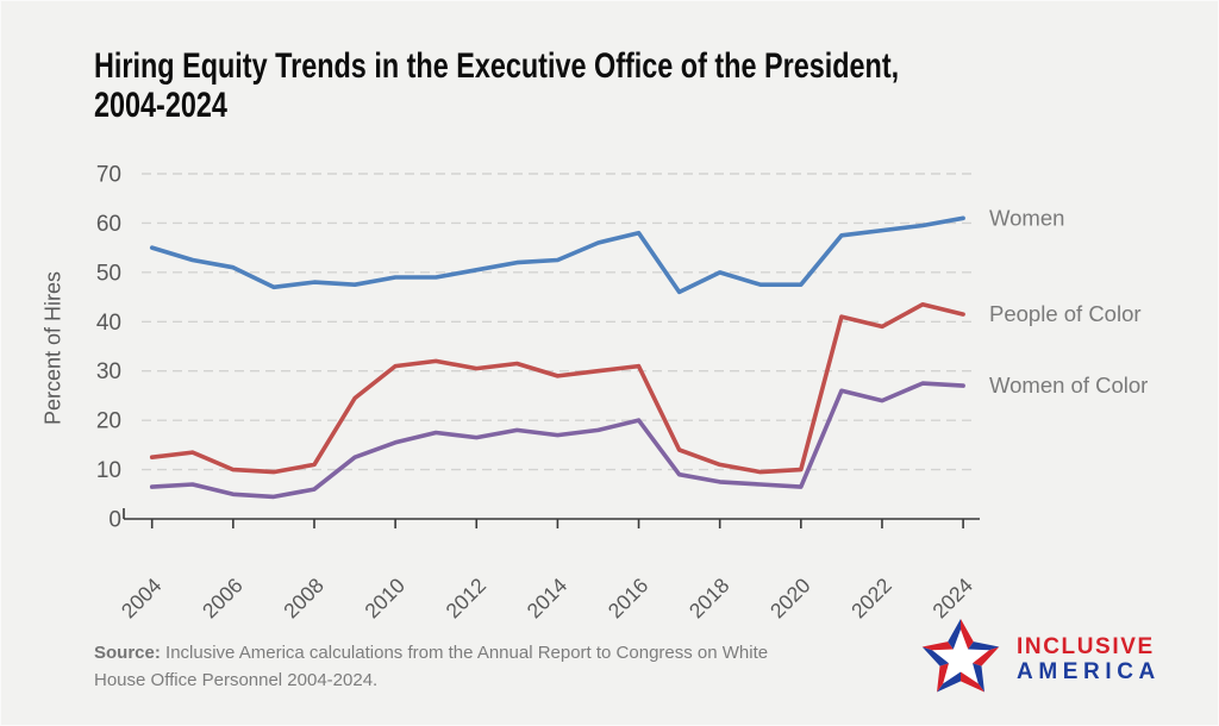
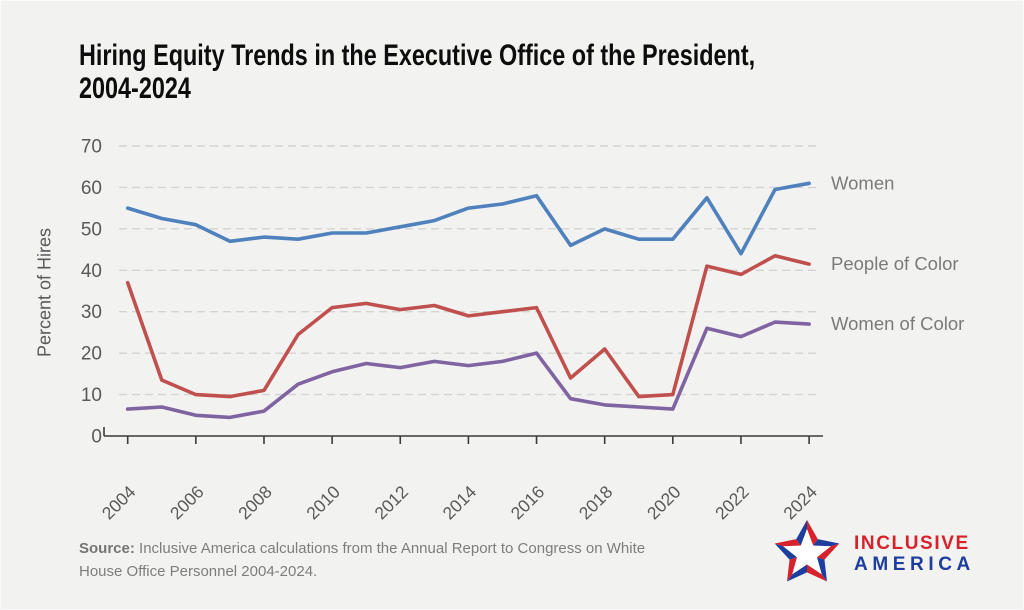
People of Color/2004: 12 -> 37
Women/2014: 52 -> 55
People of Color/2018: 11 -> 21
Women/2022: 58 -> 44
